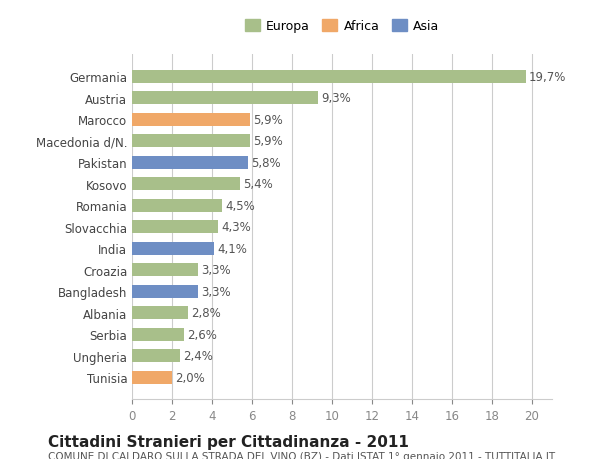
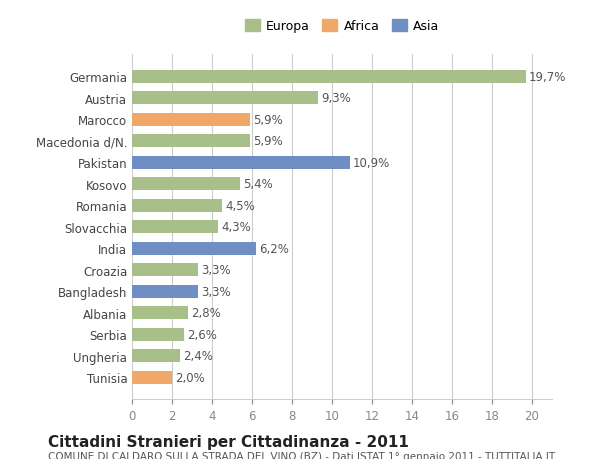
Pakistan: 5,8% -> 10,9%
India: 4,1% -> 6,2%
